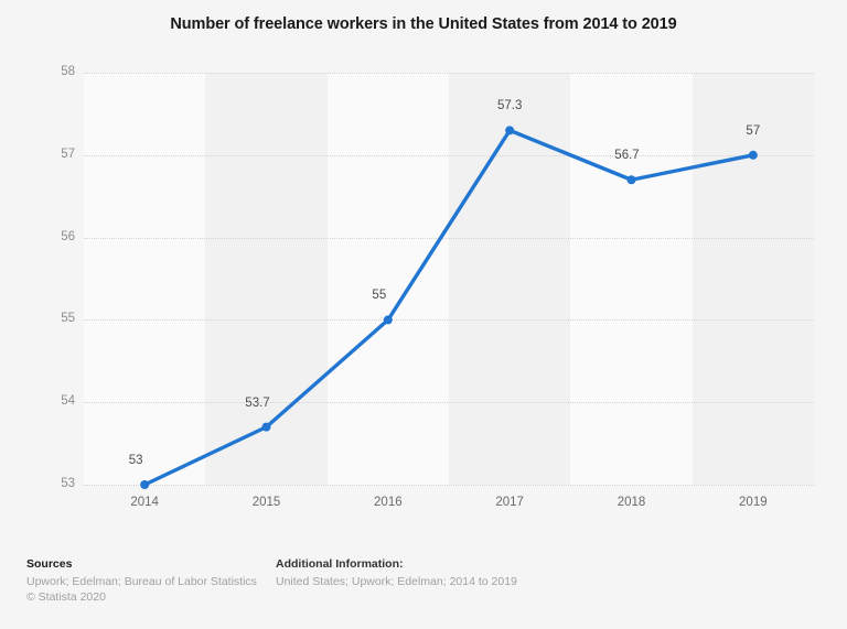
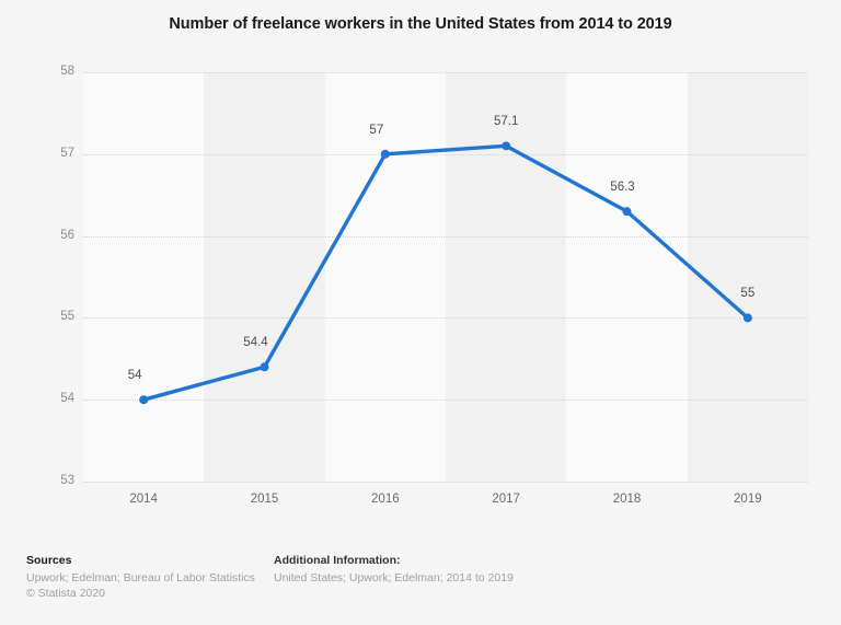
2014: 53 -> 54
2015: 53.7 -> 54.4
2016: 55 -> 57
2017: 57.3 -> 57.1
2018: 56.7 -> 56.3
2019: 57 -> 55
